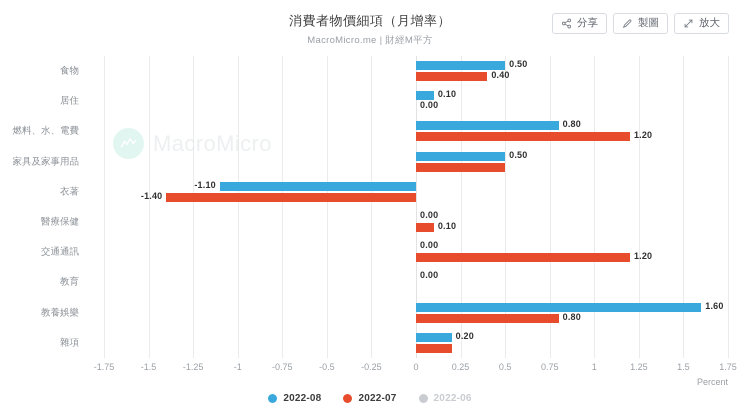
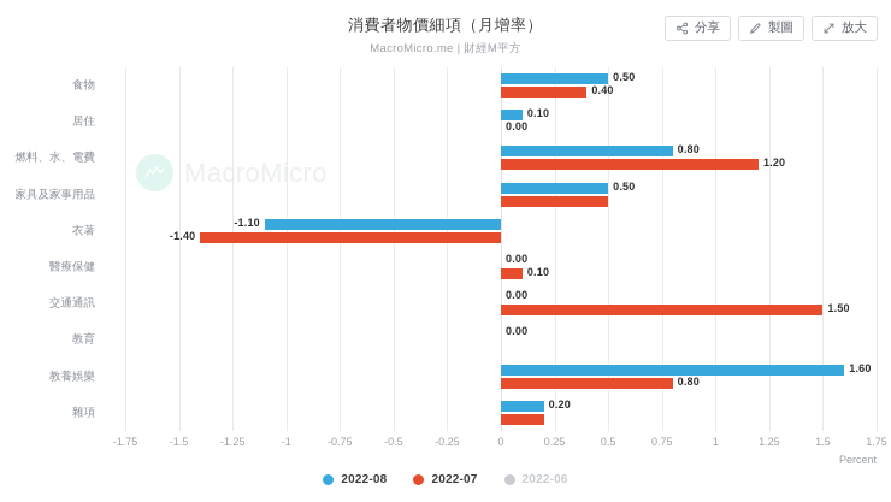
2022-07/交通通訊: 1.20 -> 1.50
